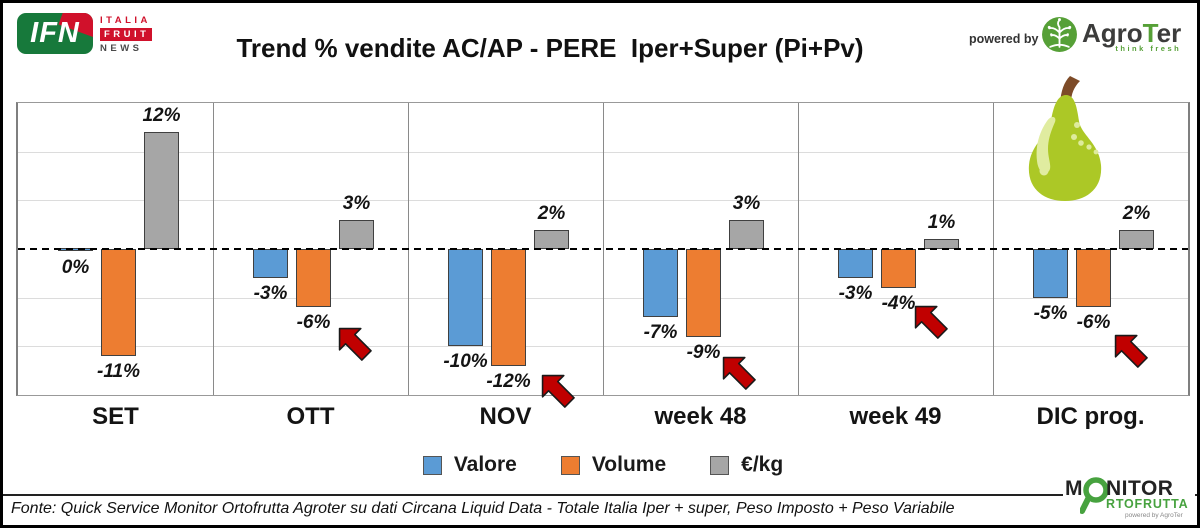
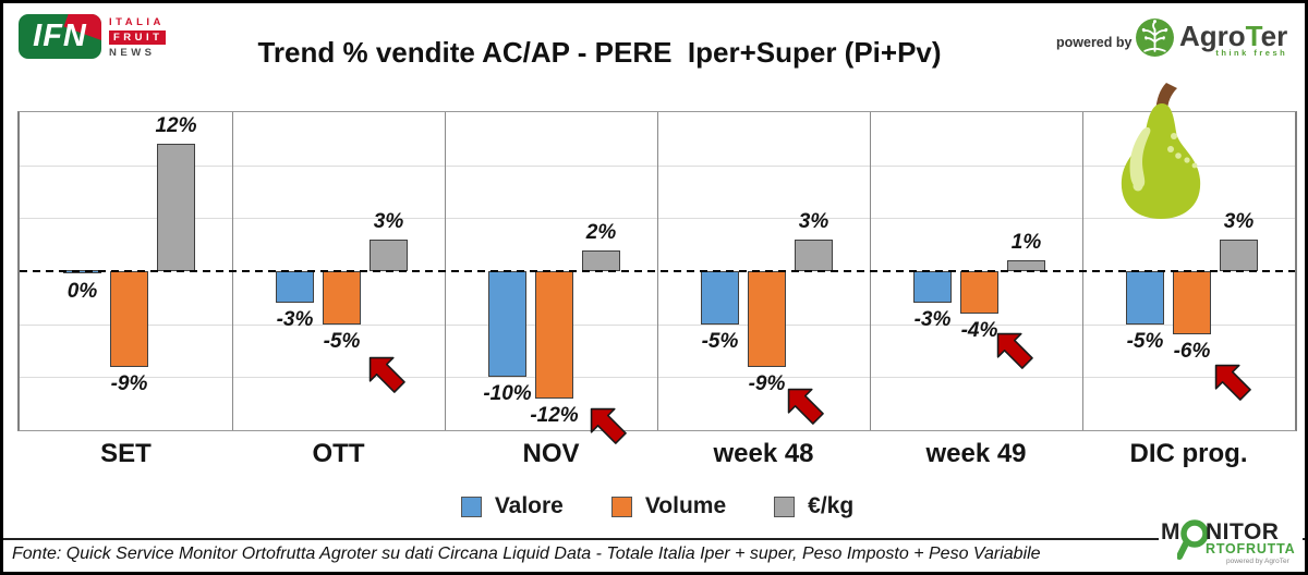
Volume/SET: -11% -> -9%
Volume/OTT: -6% -> -5%
Valore/week 48: -7% -> -5%
€/kg/DIC prog.: 2% -> 3%
